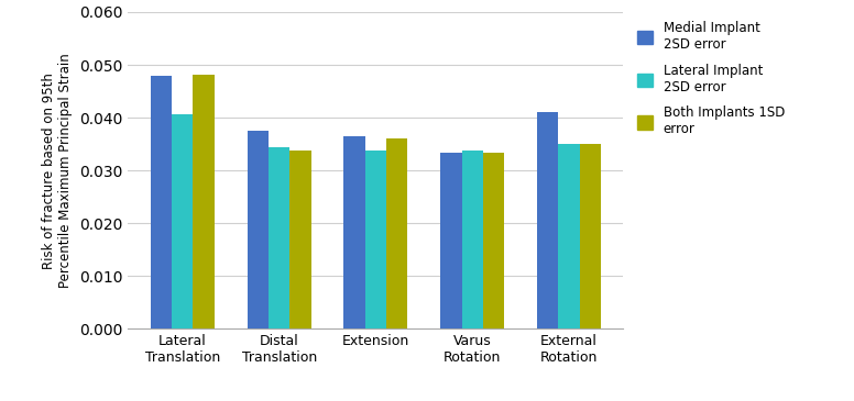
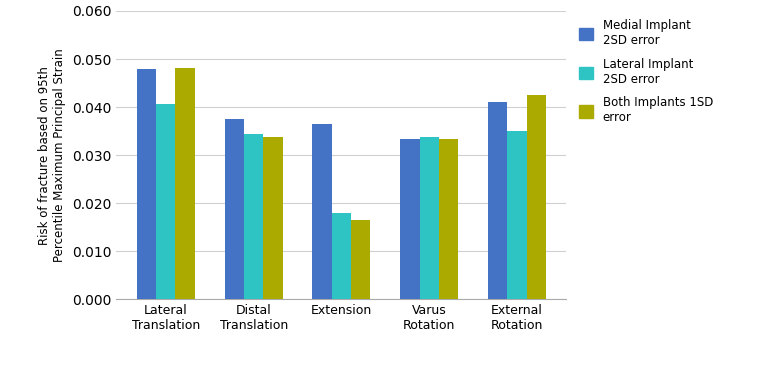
Lateral Implant 2SD error/Extension: 0.0338 -> 0.0180
Both Implants 1SD error/Extension: 0.0361 -> 0.0165
Both Implants 1SD error/External Rotation: 0.0350 -> 0.0425
